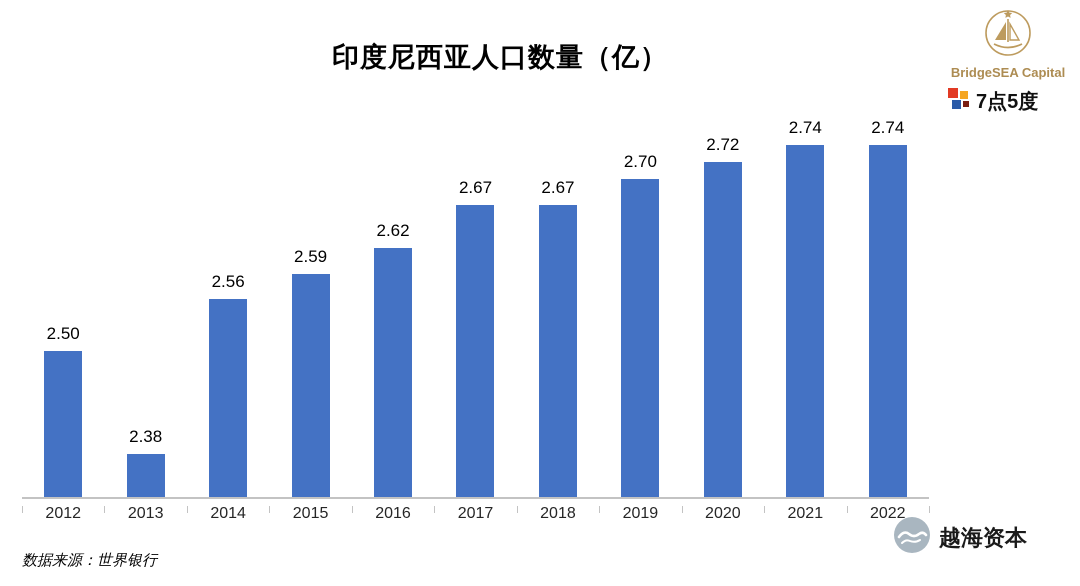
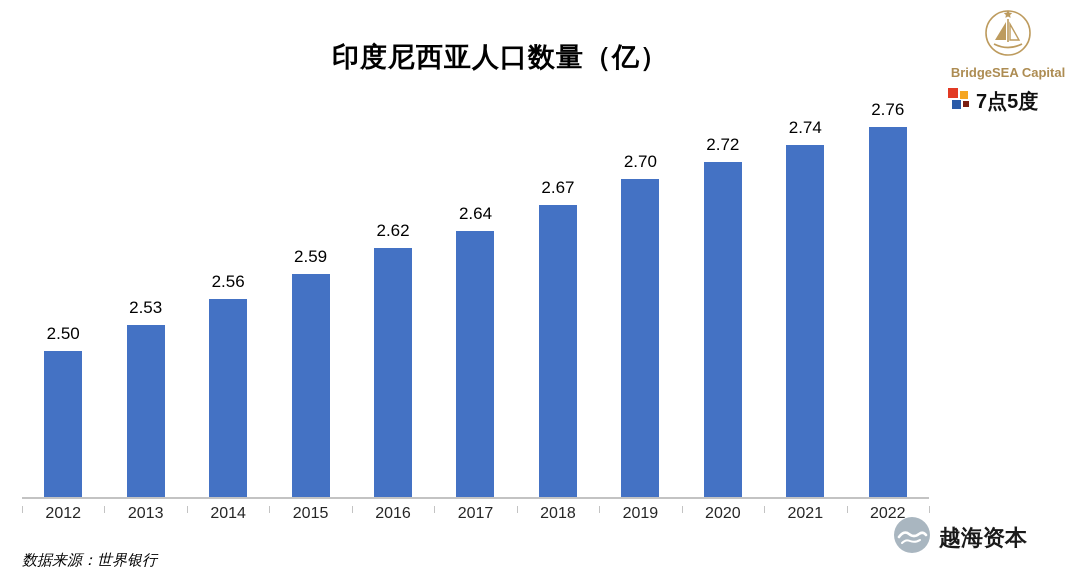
2013: 2.38 -> 2.53
2017: 2.67 -> 2.64
2022: 2.74 -> 2.76
